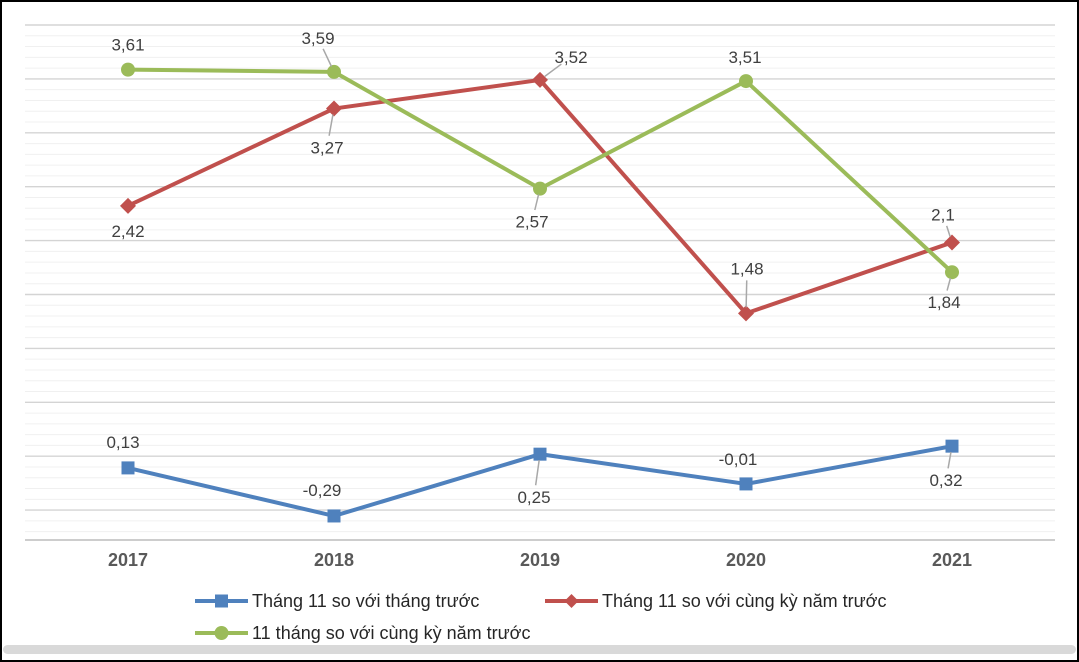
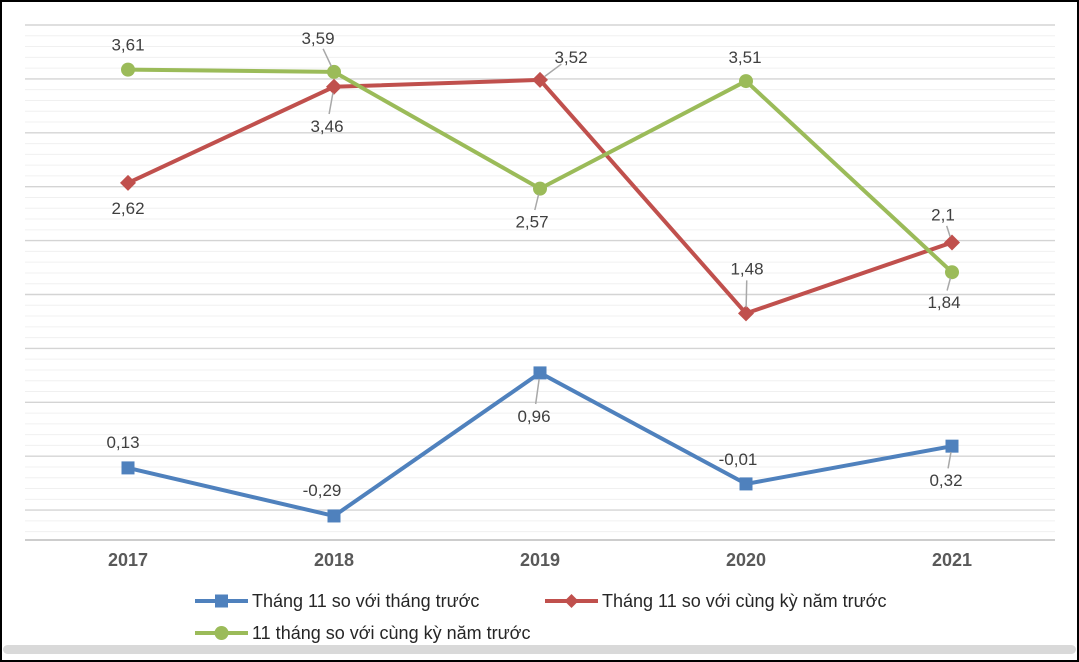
Tháng 11 so với cùng kỳ năm trước/2017: 2,42 -> 2,62
Tháng 11 so với cùng kỳ năm trước/2018: 3,27 -> 3,46
Tháng 11 so với tháng trước/2019: 0,25 -> 0,96
